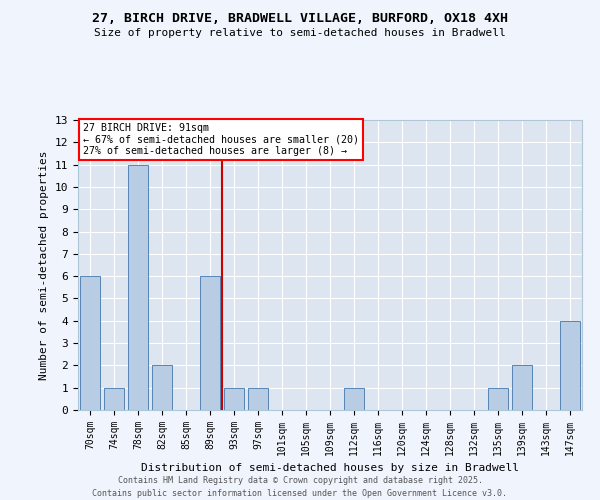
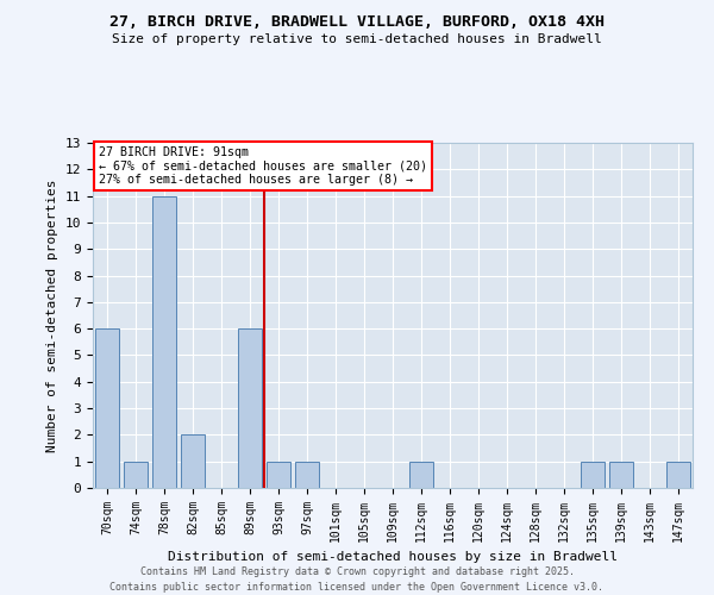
139sqm: 2 -> 1
147sqm: 4 -> 1
